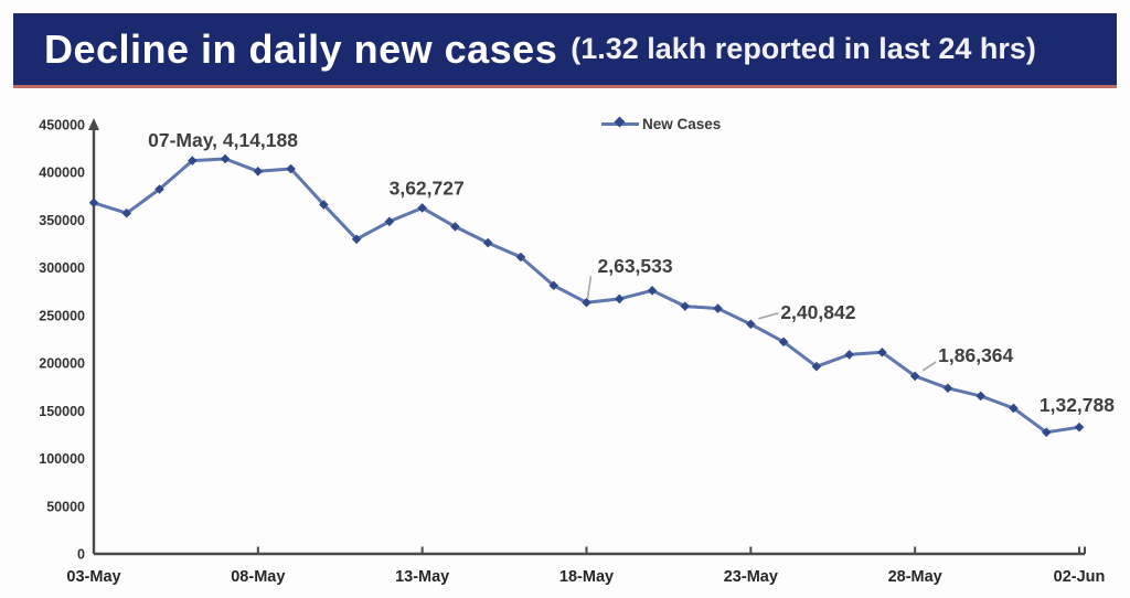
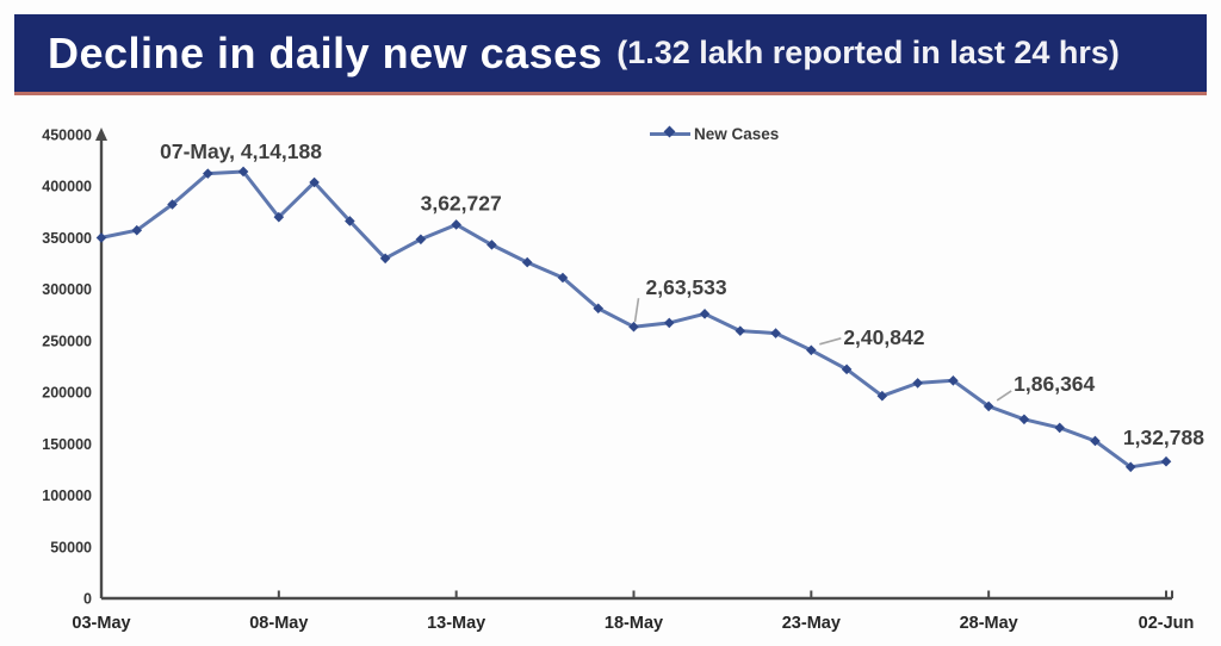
03-May: 370000 -> 350000
08-May: 400000 -> 370000
